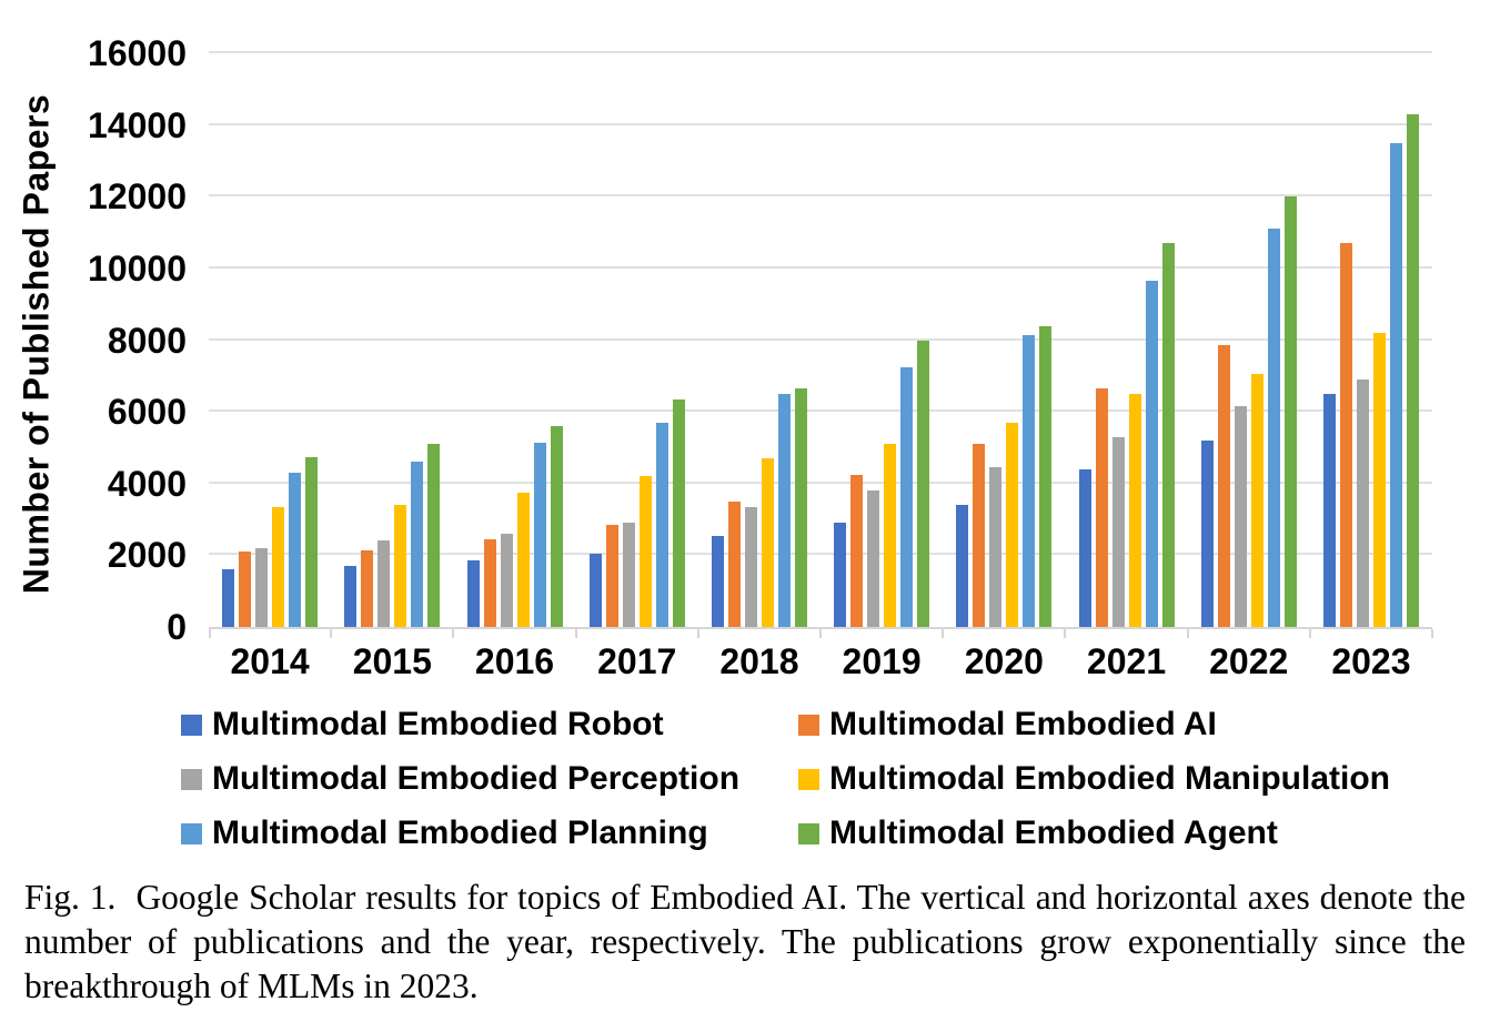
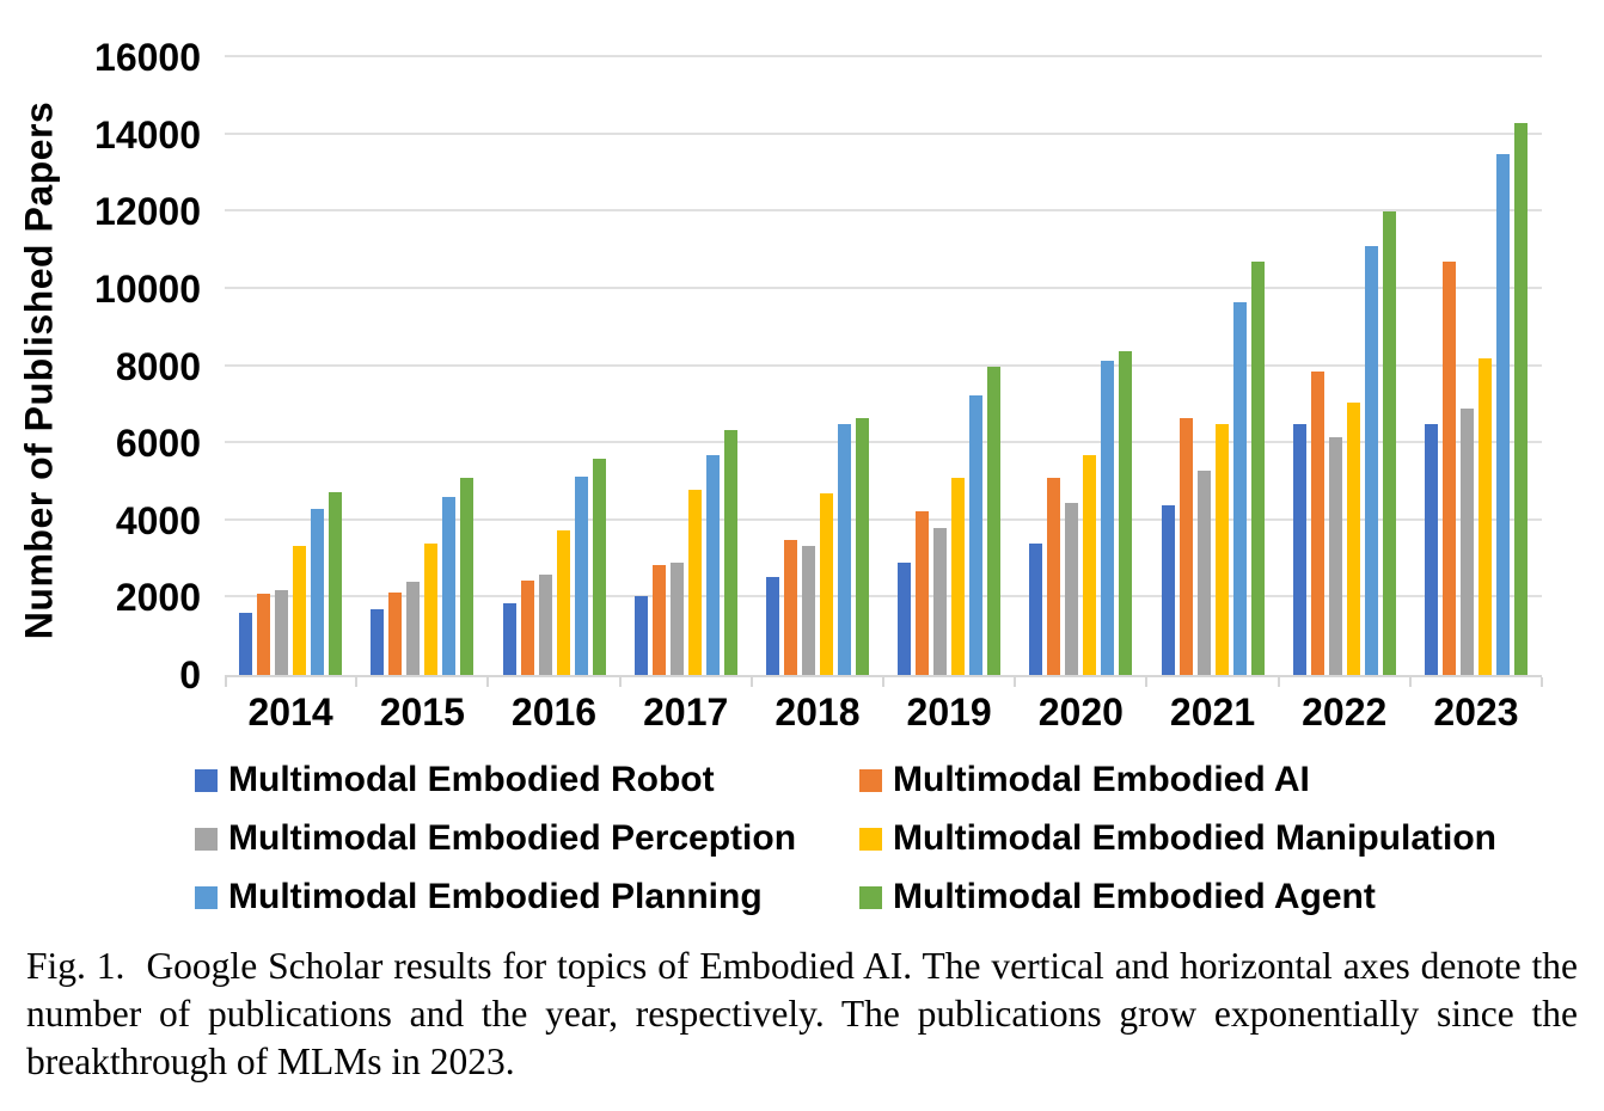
Multimodal Embodied Manipulation/2017: 4200 -> 4800
Multimodal Embodied Robot/2022: 5200 -> 6500
